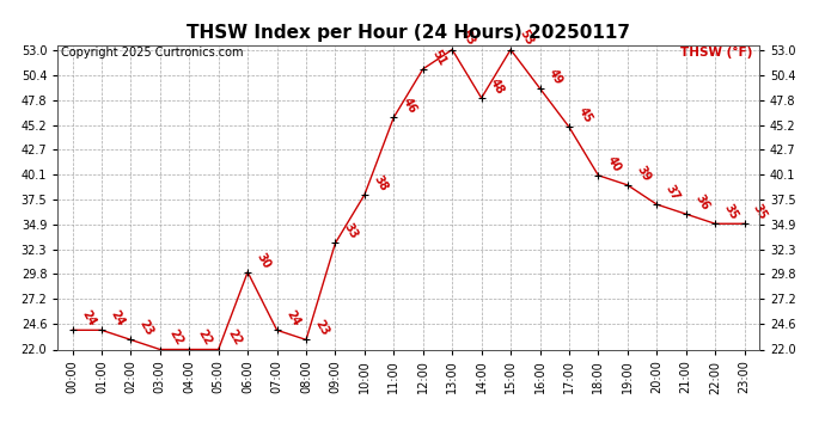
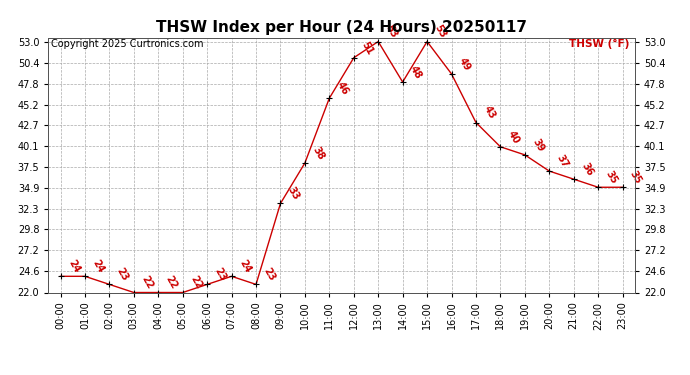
06:00: 30 -> 23
17:00: 45 -> 43
